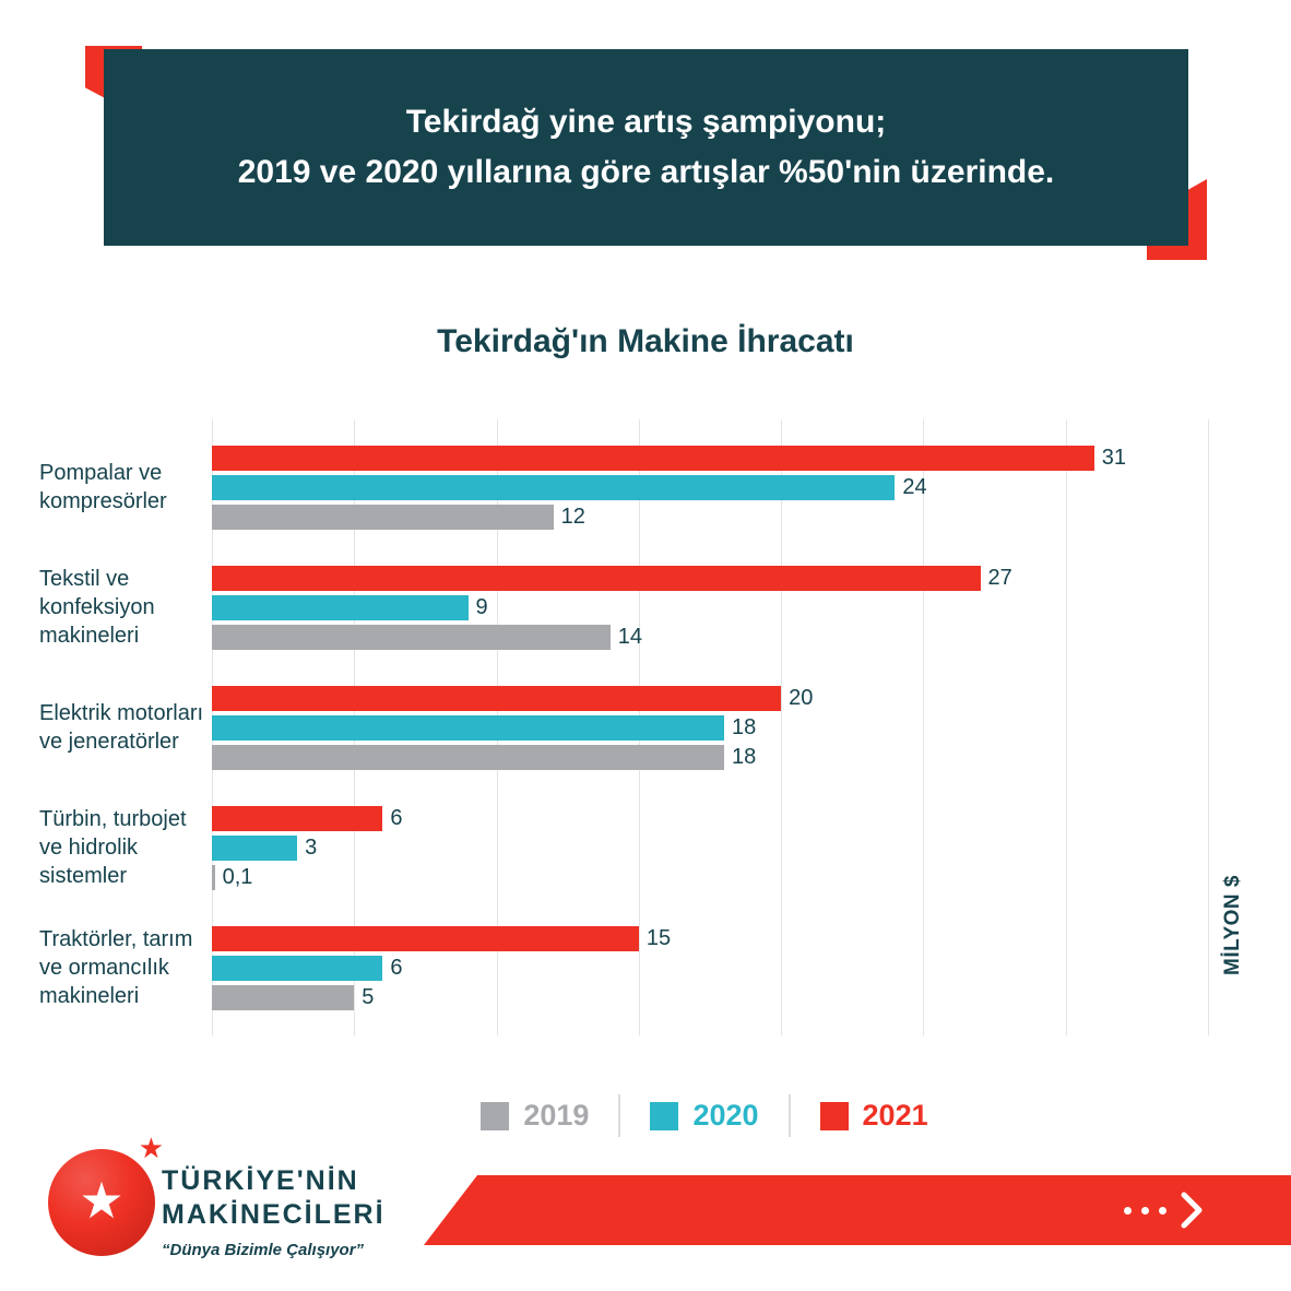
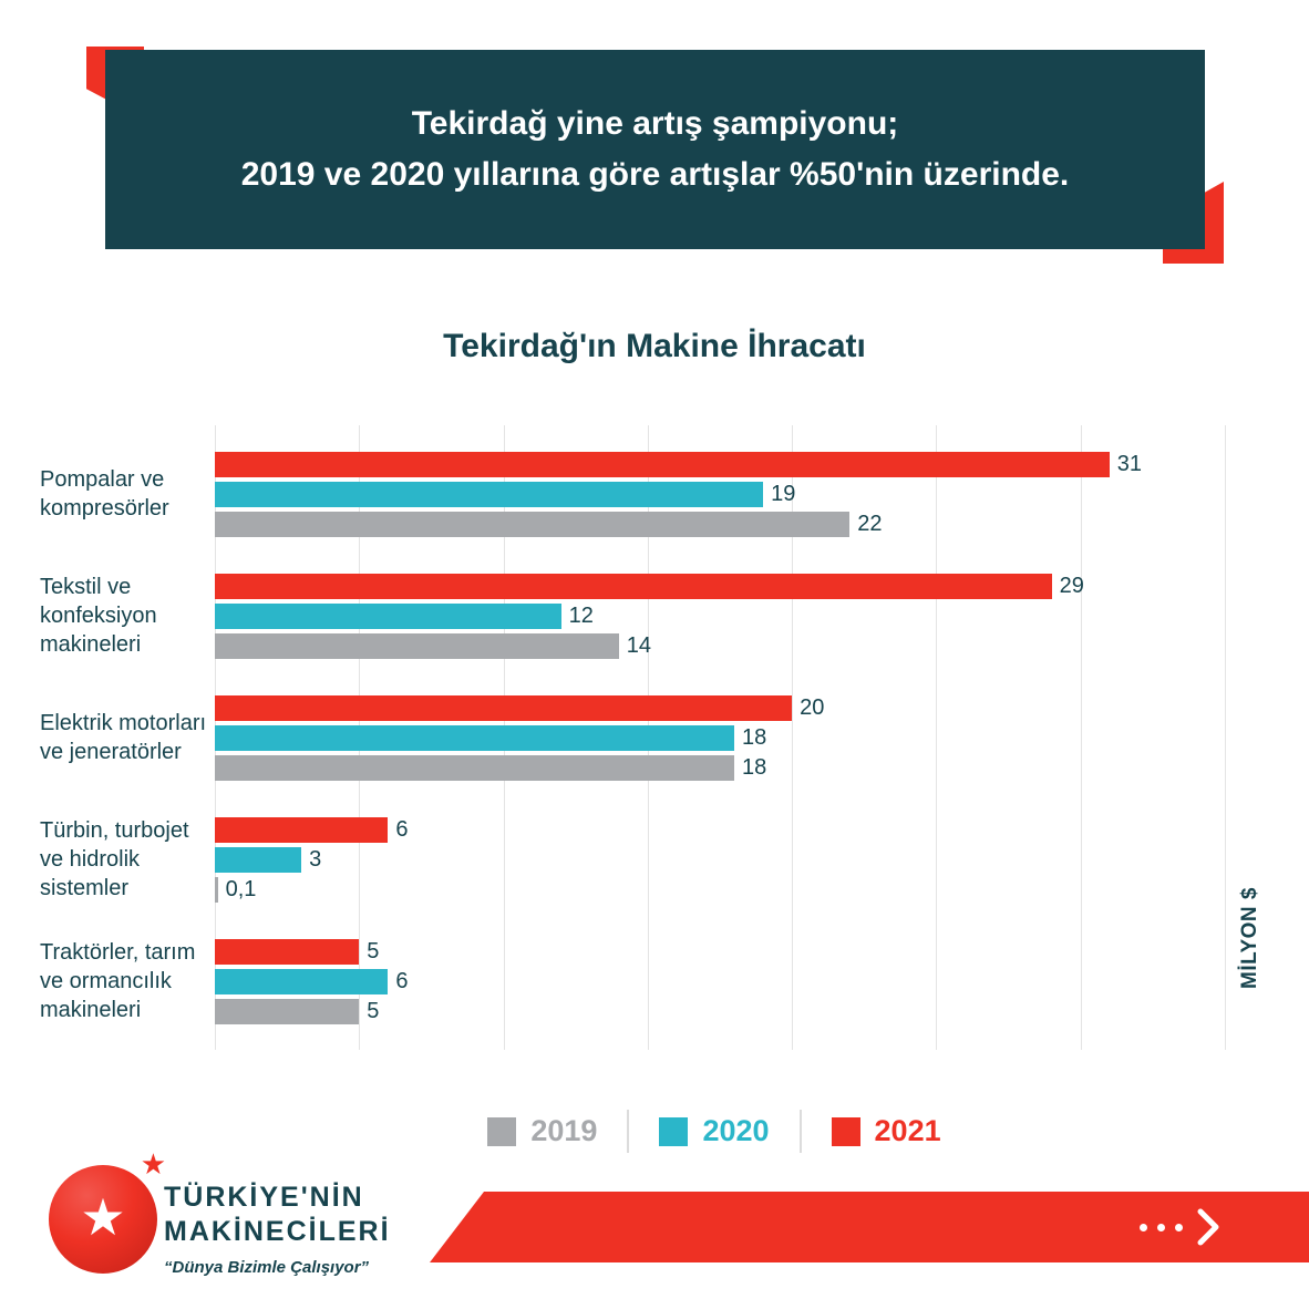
2020/Pompalar ve kompresörler: 24 -> 19
2019/Pompalar ve kompresörler: 12 -> 22
2021/Tekstil ve konfeksiyon makineleri: 27 -> 29
2020/Tekstil ve konfeksiyon makineleri: 9 -> 12
2021/Traktörler, tarım ve ormancılık makineleri: 15 -> 5
